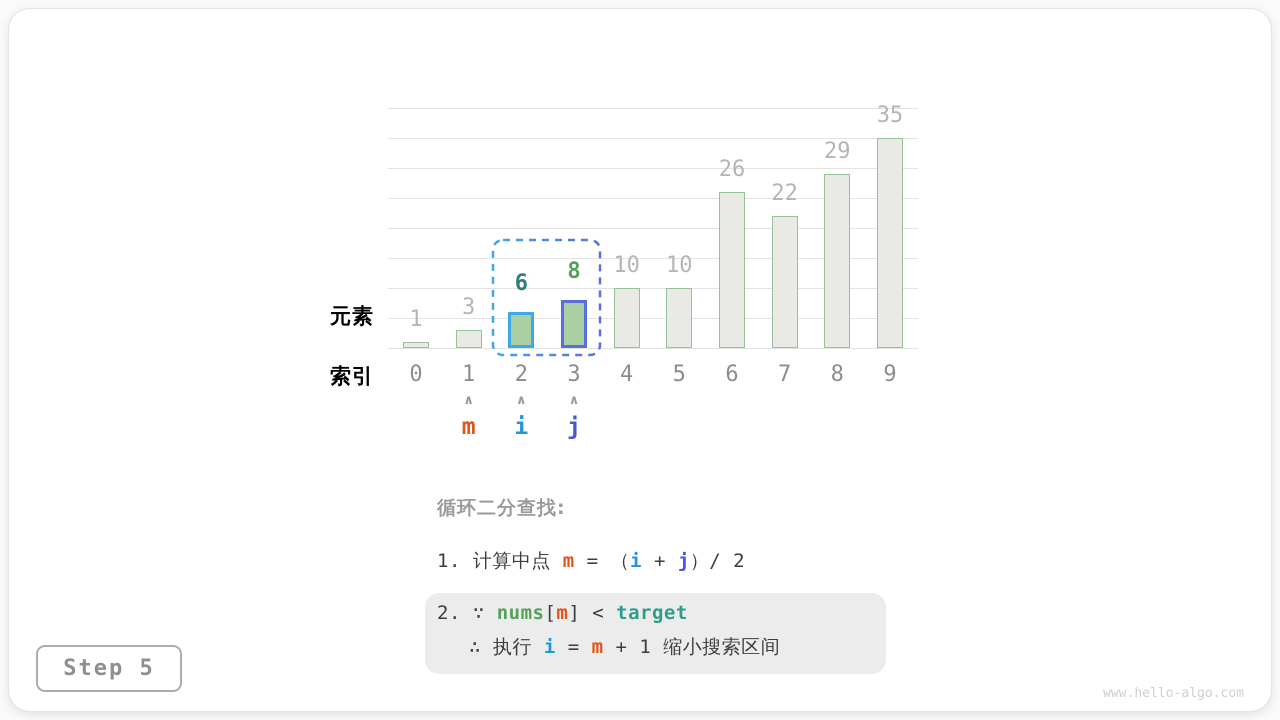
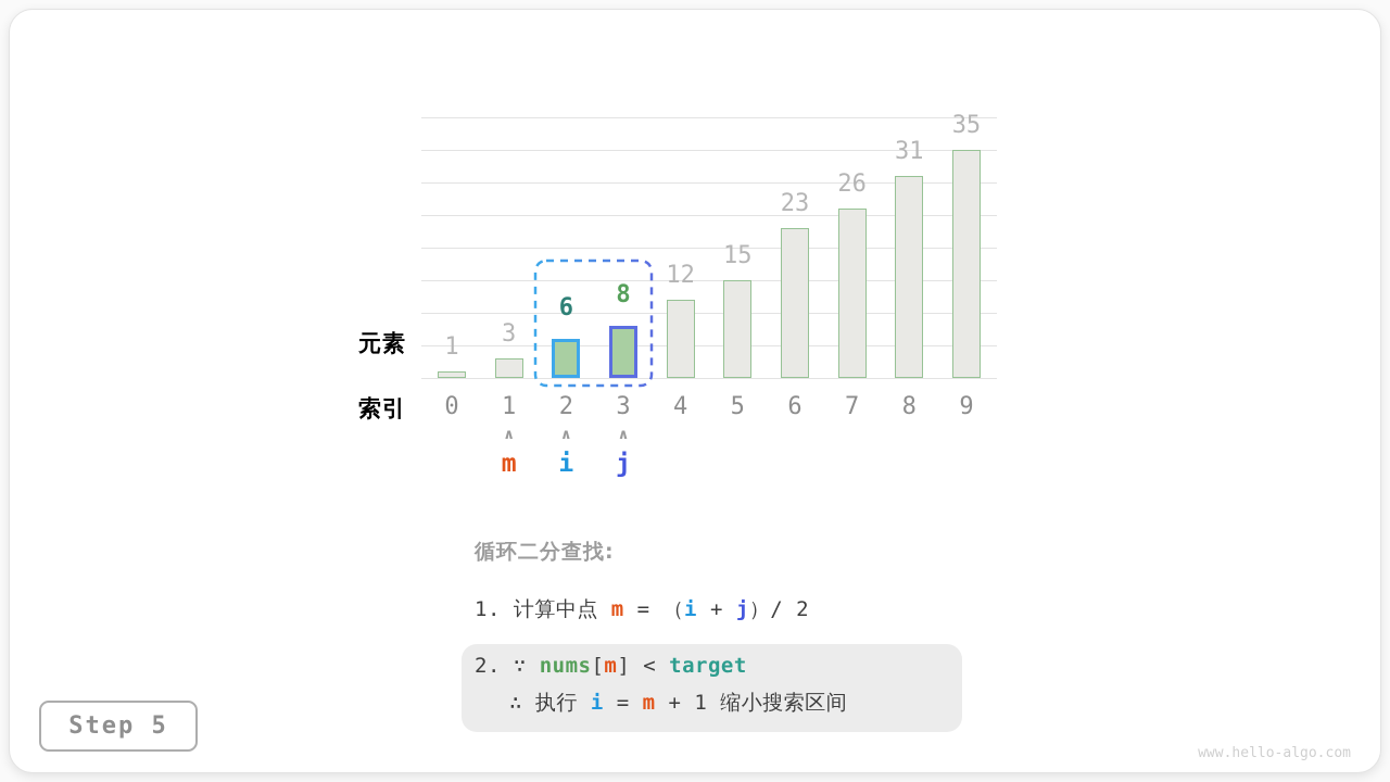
4: 10 -> 12
5: 10 -> 15
6: 26 -> 23
7: 22 -> 26
8: 29 -> 31
